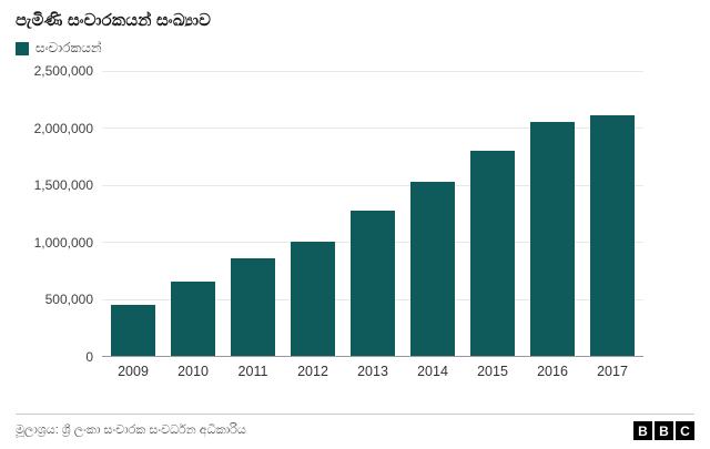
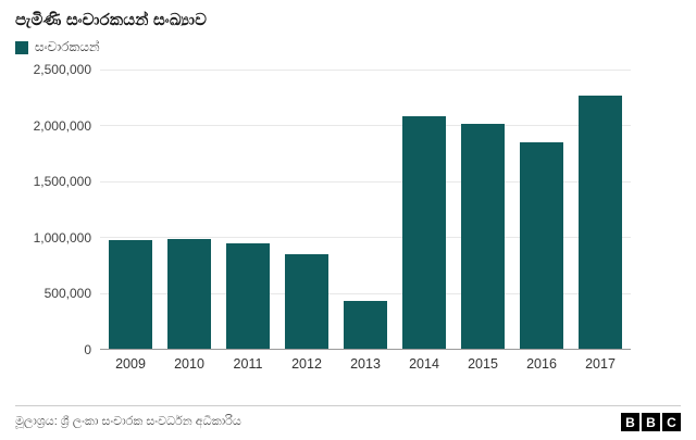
2009: 450000 -> 970000
2010: 650000 -> 980000
2011: 860000 -> 940000
2012: 1000000 -> 850000
2013: 1280000 -> 430000
2014: 1530000 -> 2080000
2015: 1800000 -> 2010000
2016: 2050000 -> 1850000
2017: 2120000 -> 2270000
